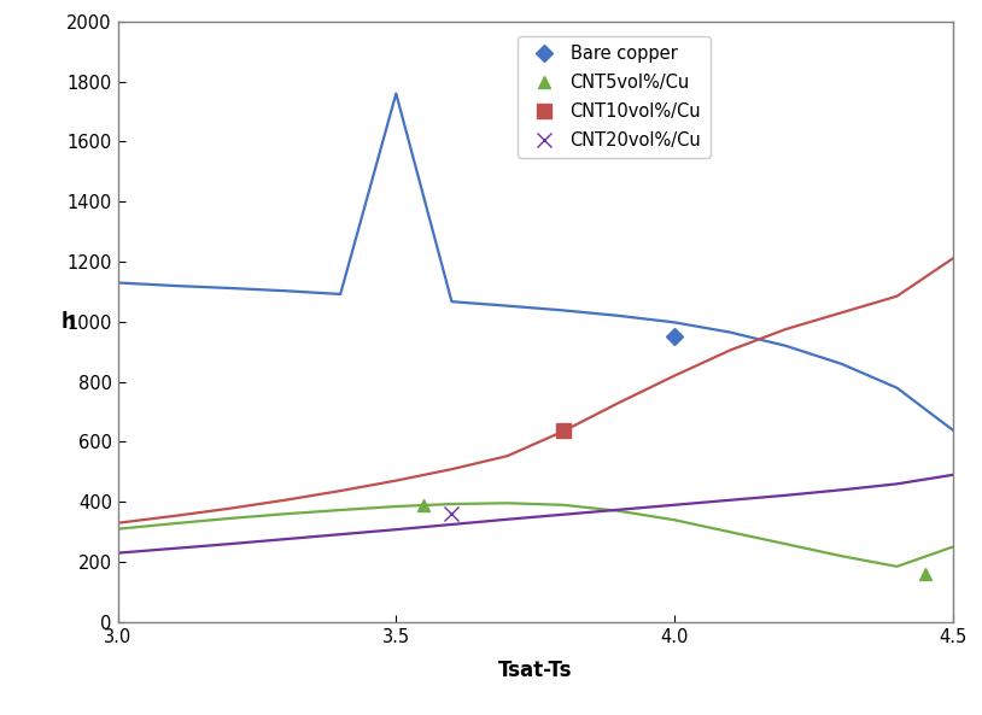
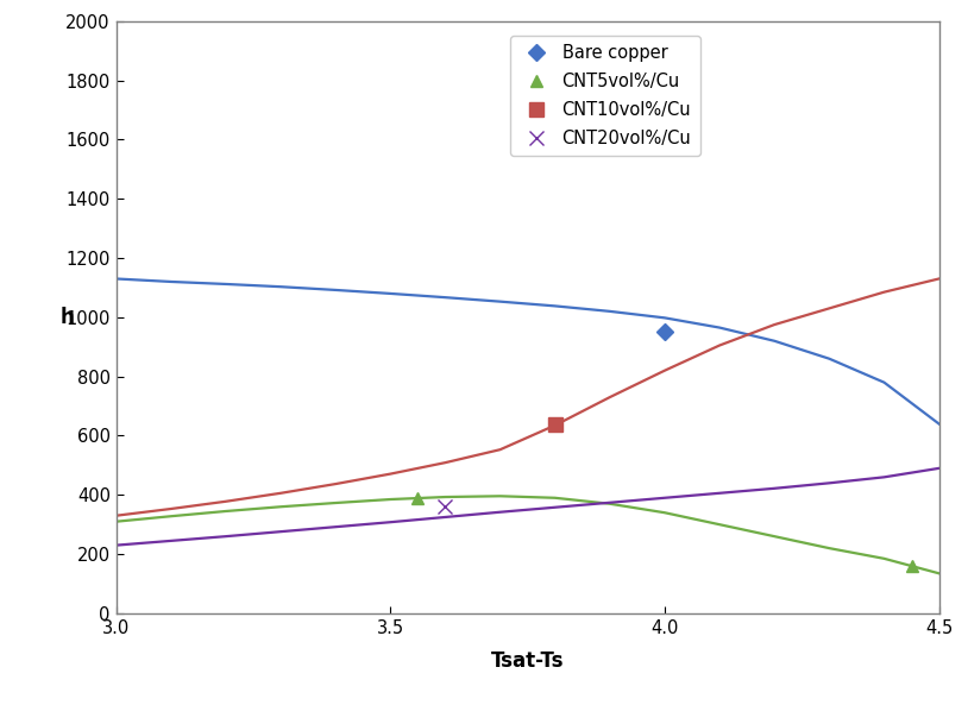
Bare copper/3.5: 1760 -> 1080
CNT5vol%/Cu/4.5: 250 -> 135
CNT10vol%/Cu/4.5: 1210 -> 1130
